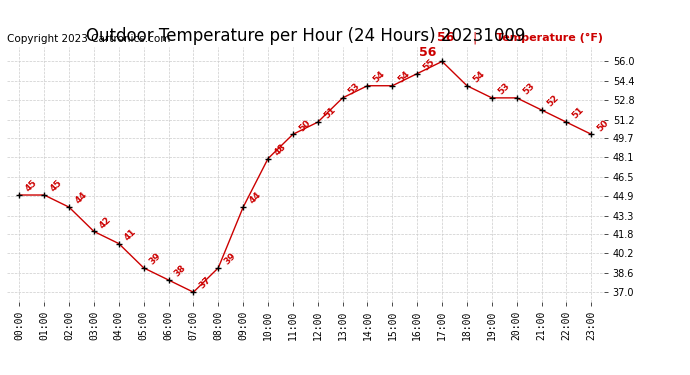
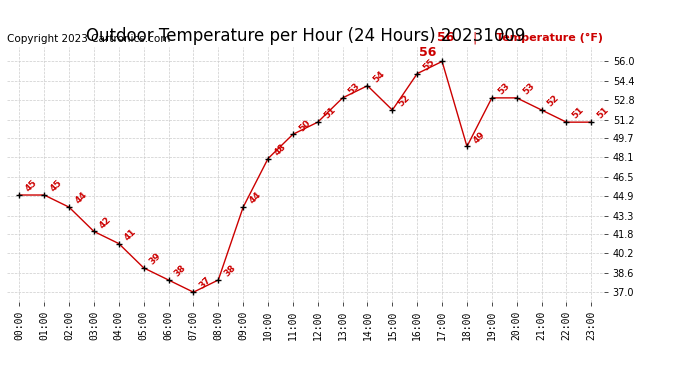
08:00: 39 -> 38
15:00: 54 -> 52
18:00: 54 -> 49
23:00: 50 -> 51
